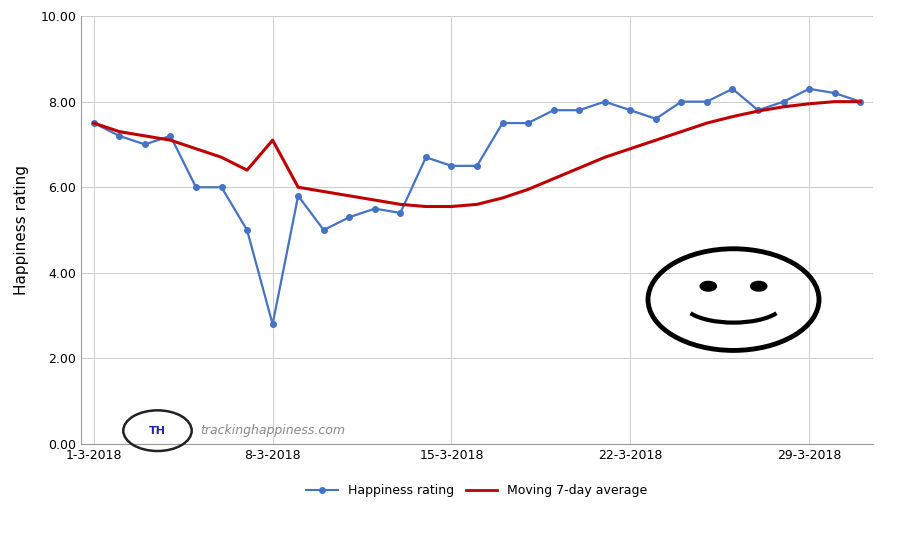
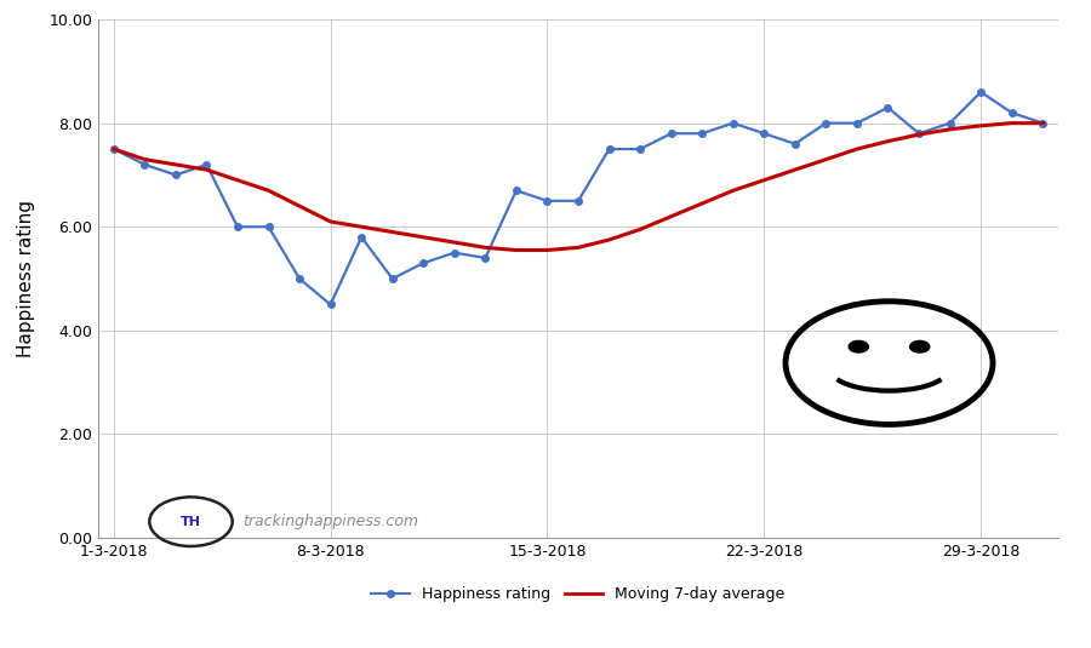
Happiness rating/8-3-2018: 2.8 -> 4.5
Moving 7-day average/8-3-2018: 7.10 -> 6.10
Happiness rating/29-3-2018: 8.3 -> 8.6
